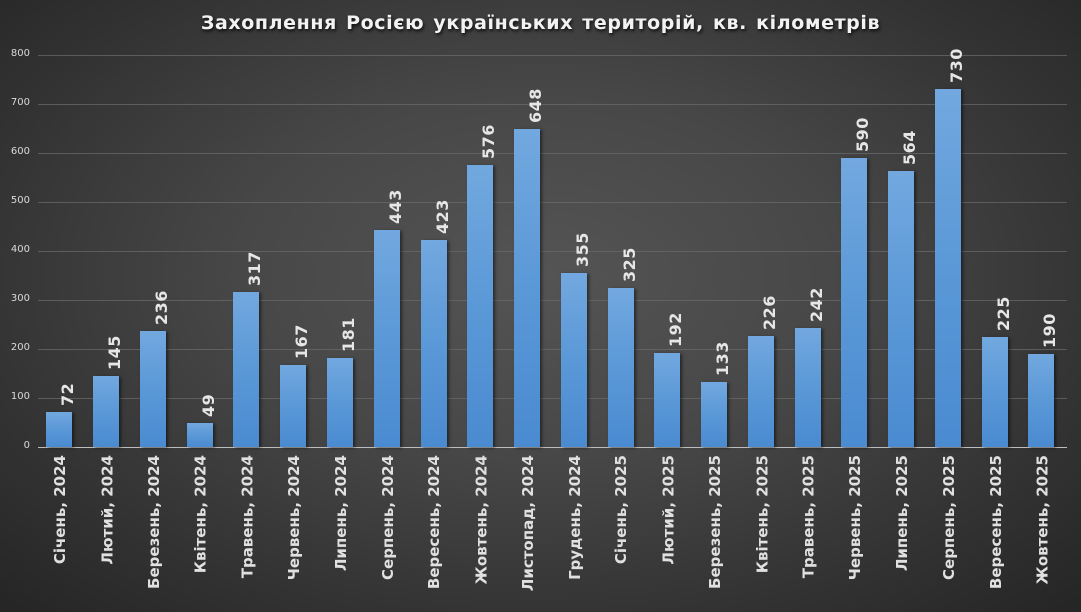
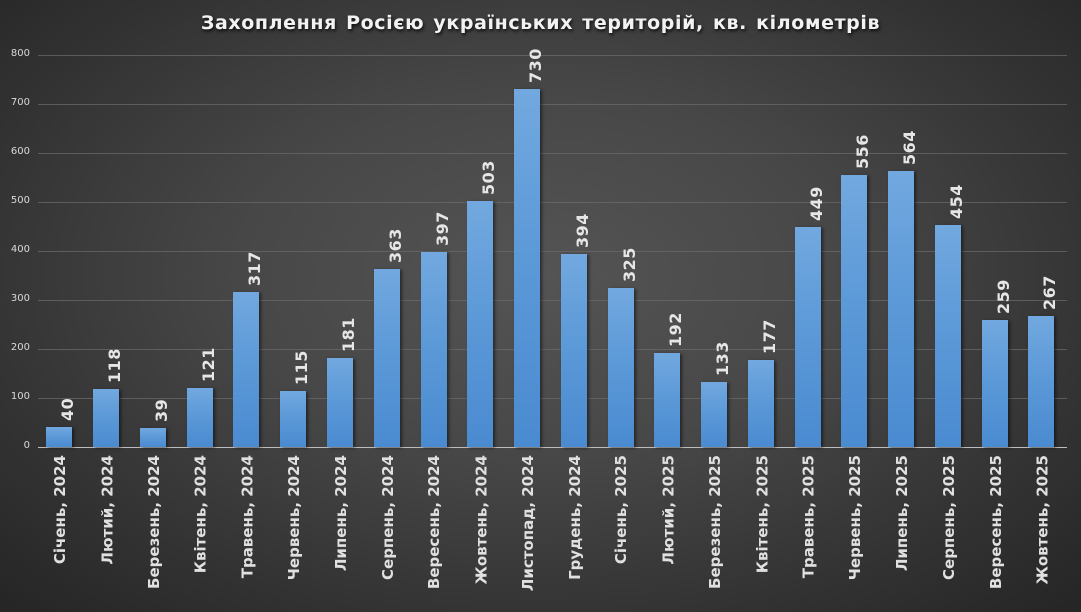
Січень, 2024: 72 -> 40
Лютий, 2024: 145 -> 118
Березень, 2024: 236 -> 39
Квітень, 2024: 49 -> 121
Червень, 2024: 167 -> 115
Серпень, 2024: 443 -> 363
Вересень, 2024: 423 -> 397
Жовтень, 2024: 576 -> 503
Листопад, 2024: 648 -> 730
Грудень, 2024: 355 -> 394
Квітень, 2025: 226 -> 177
Травень, 2025: 242 -> 449
Червень, 2025: 590 -> 556
Серпень, 2025: 730 -> 454
Вересень, 2025: 225 -> 259
Жовтень, 2025: 190 -> 267
